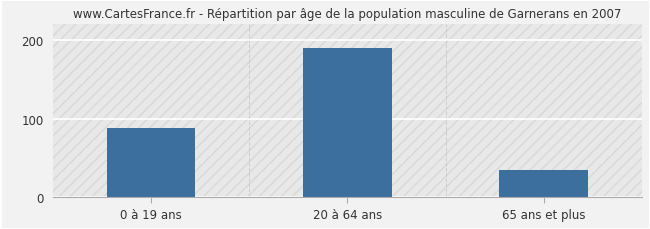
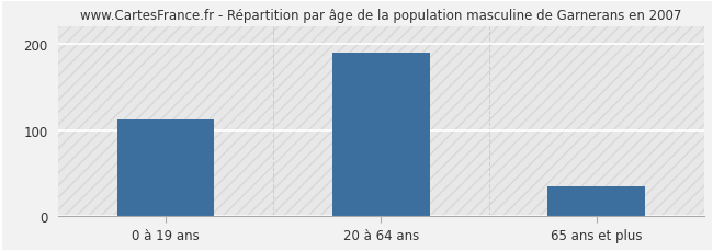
0 à 19 ans: 88 -> 112
